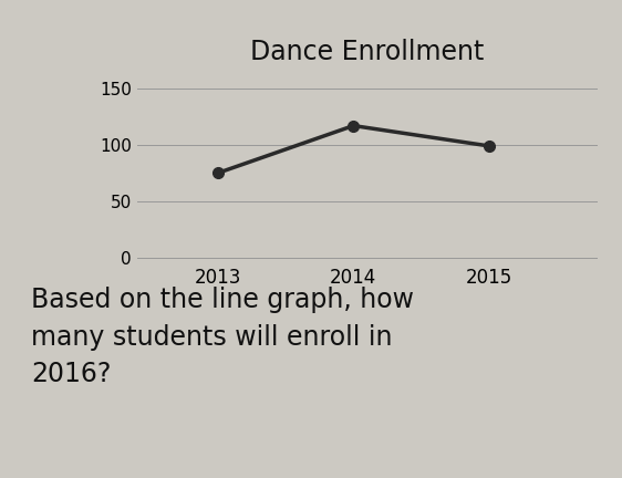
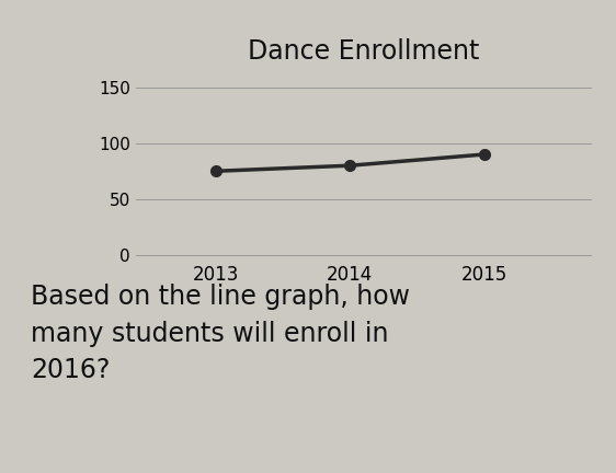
2014: 117 -> 80
2015: 99 -> 90
